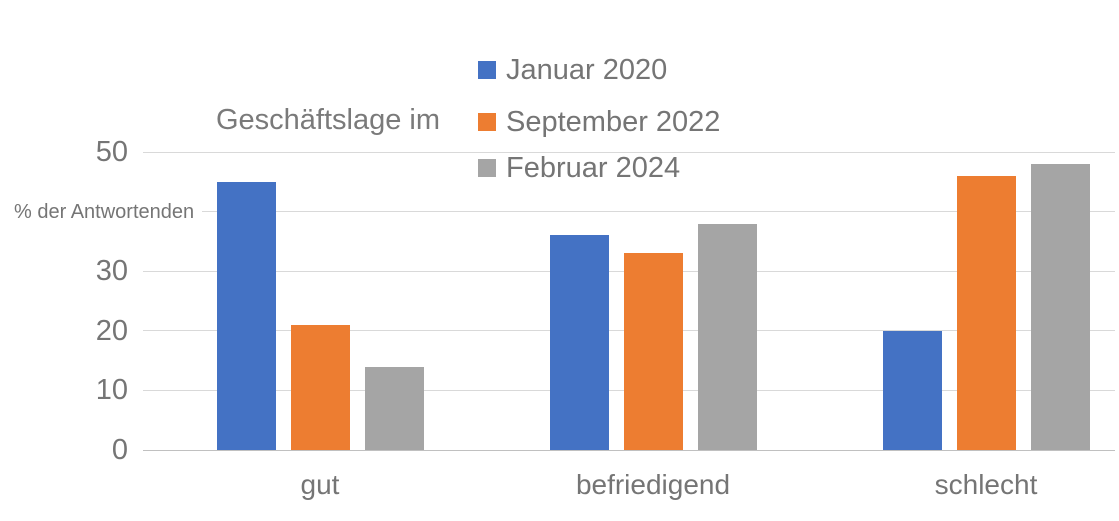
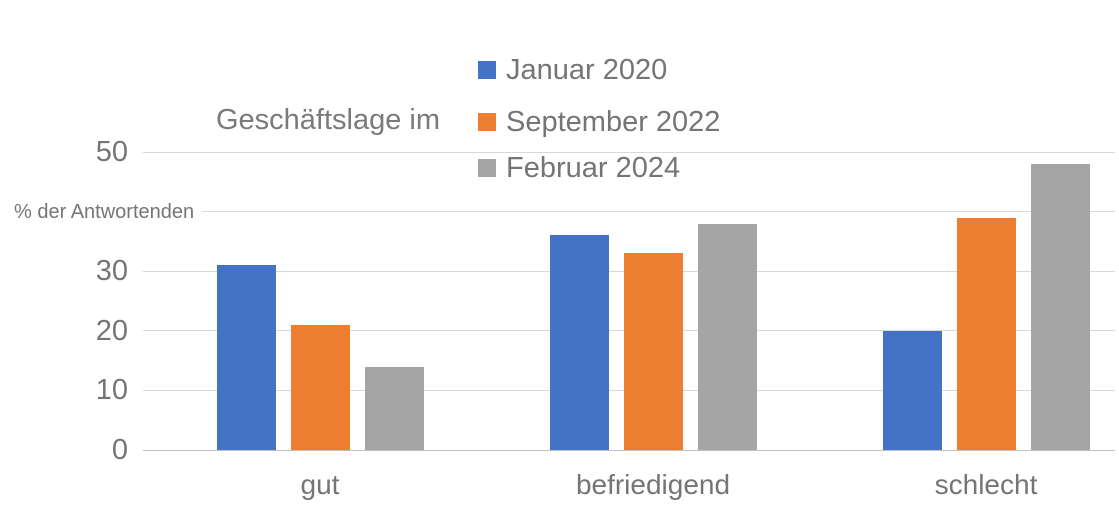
Januar 2020/gut: 45 -> 31
September 2022/schlecht: 46 -> 39
